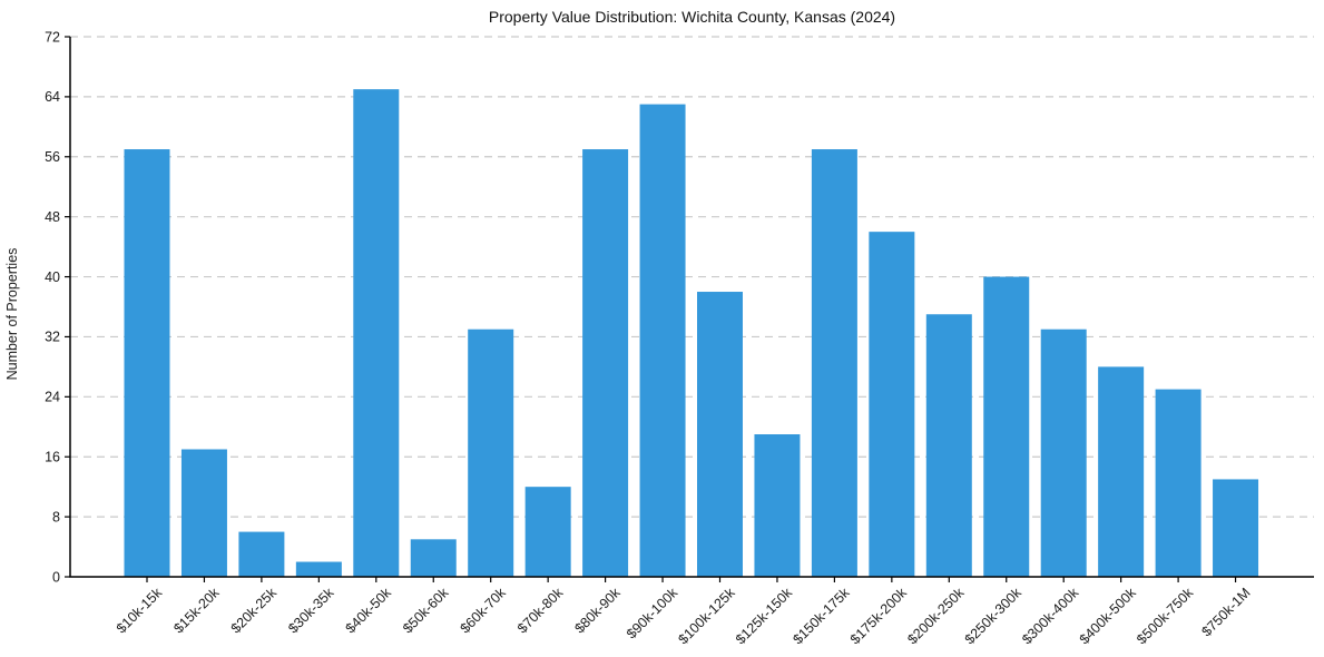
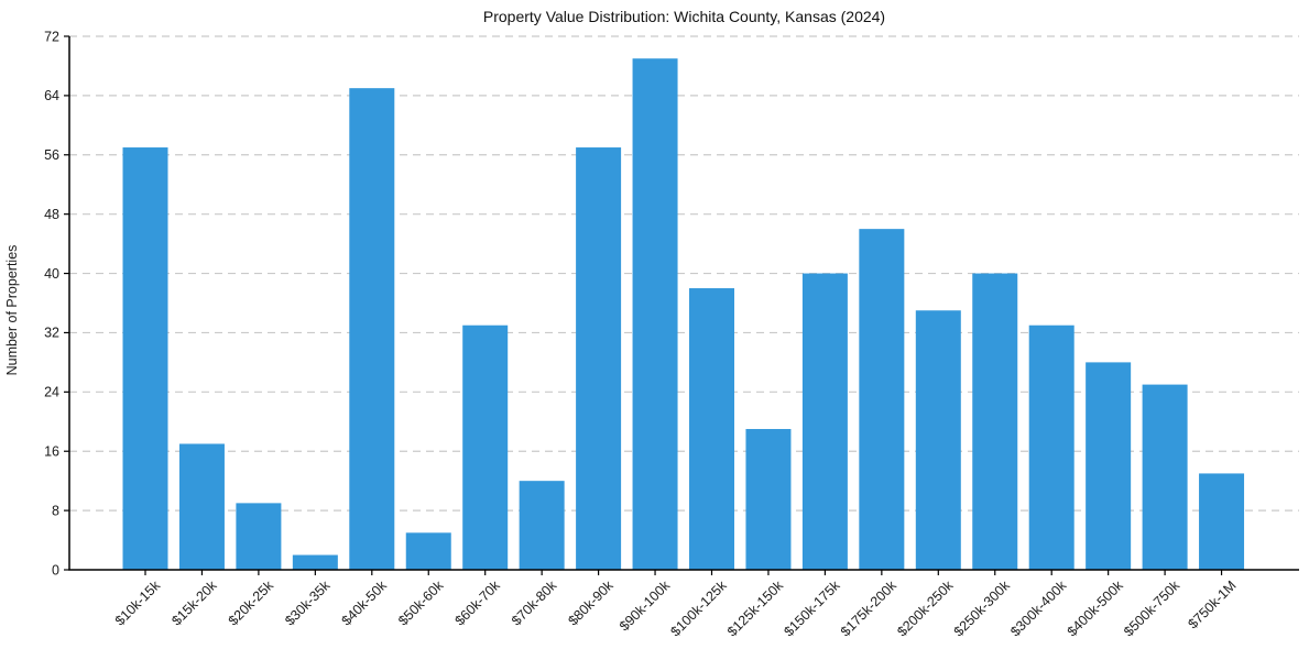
$20k-25k: 6 -> 9
$90k-100k: 63 -> 69
$150k-175k: 57 -> 40
